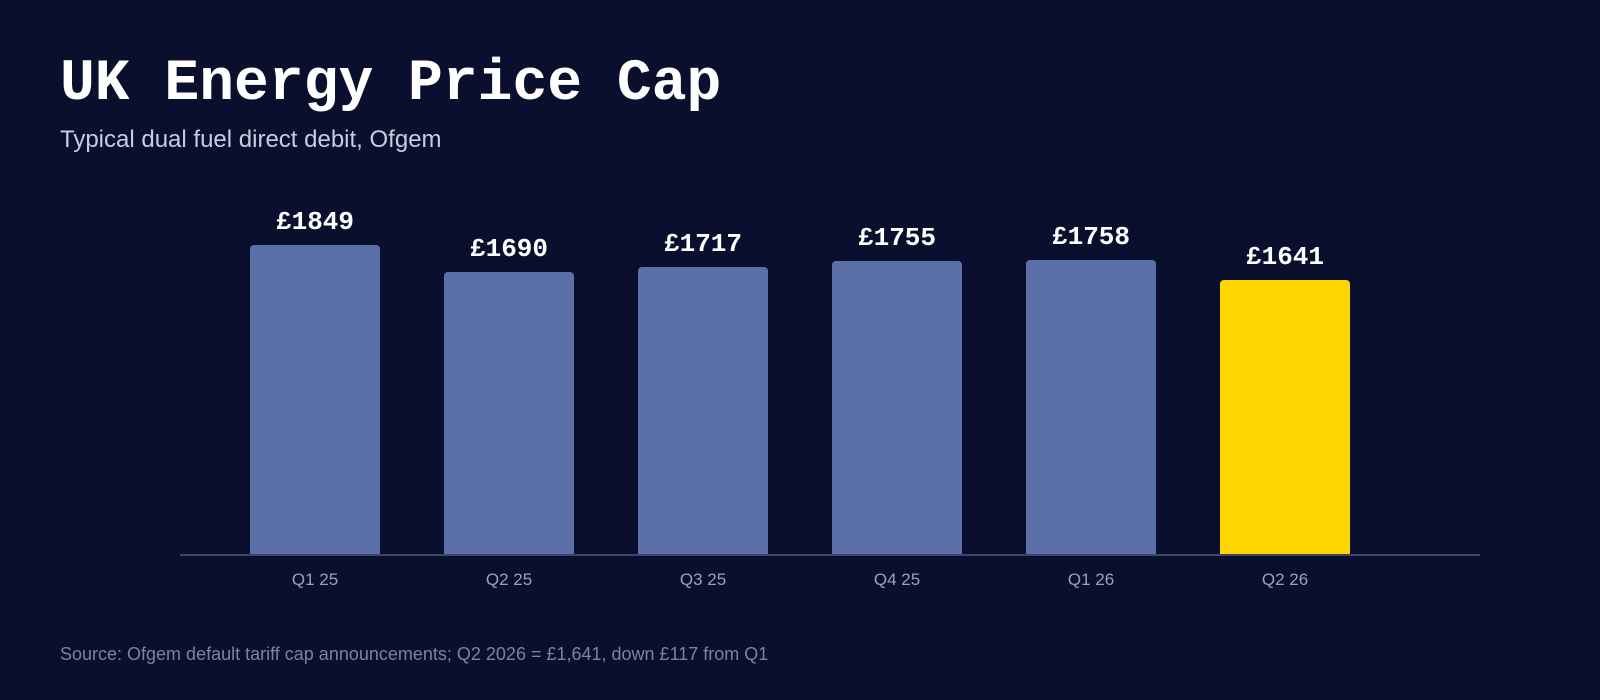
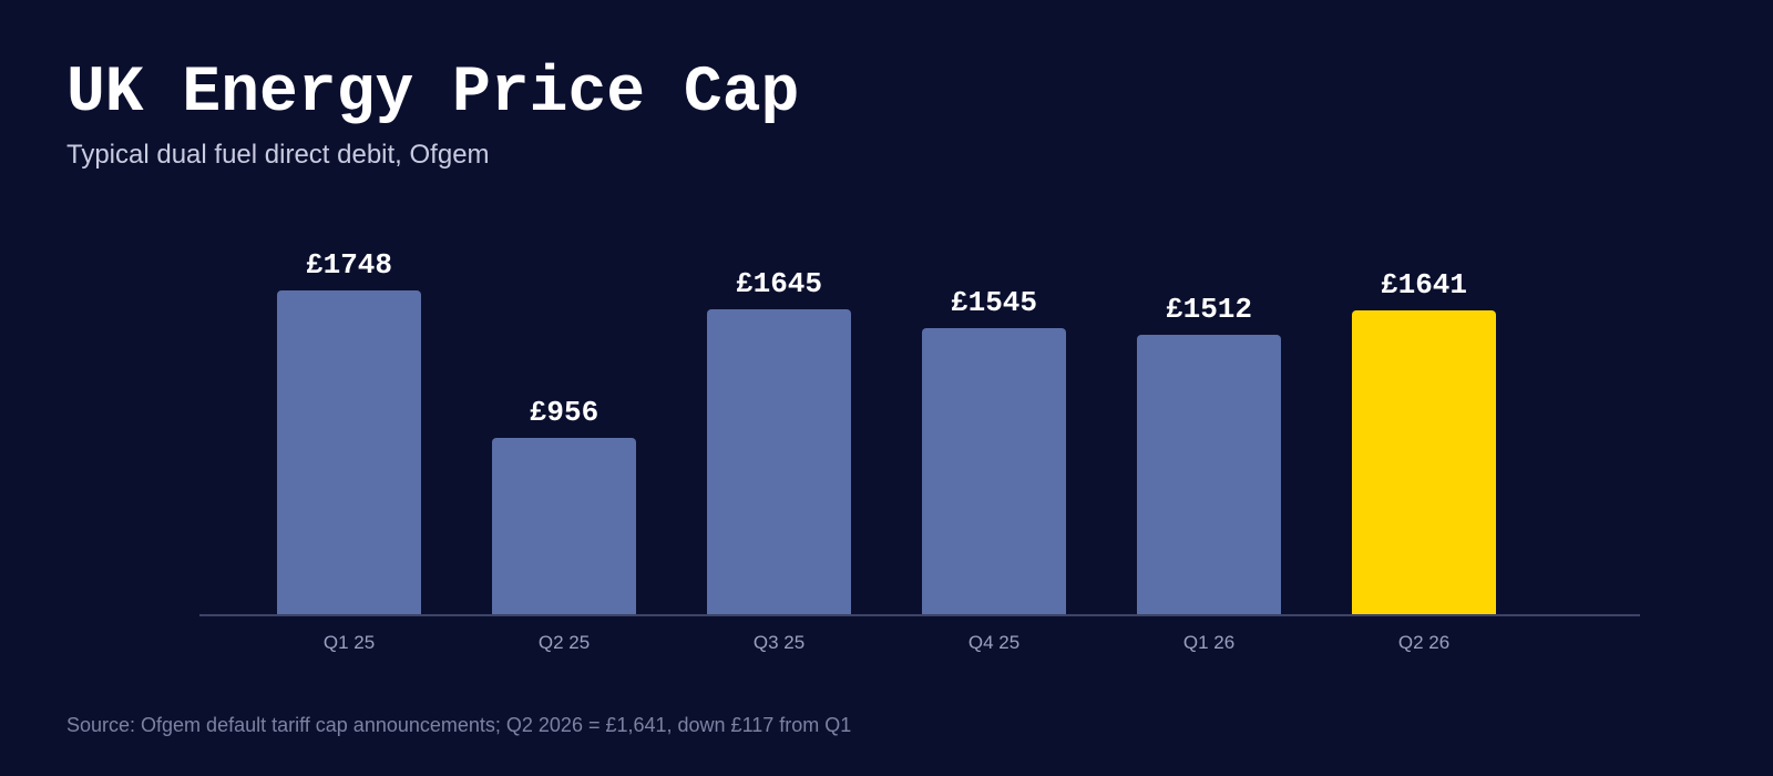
Q1 25: £1849 -> £1748
Q2 25: £1690 -> £956
Q3 25: £1717 -> £1645
Q4 25: £1755 -> £1545
Q1 26: £1758 -> £1512
